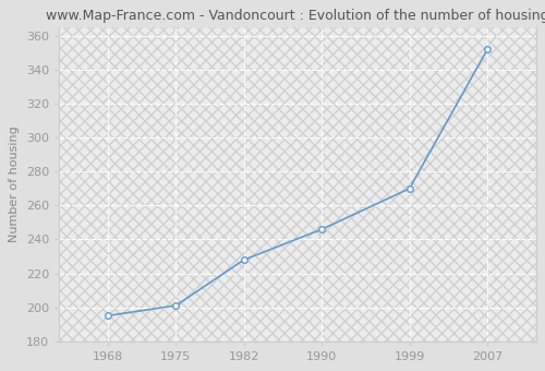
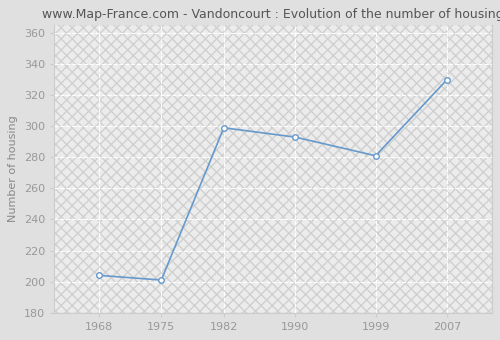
1968: 195 -> 204
1982: 228 -> 299
1990: 246 -> 293
1999: 270 -> 281
2007: 352 -> 330
